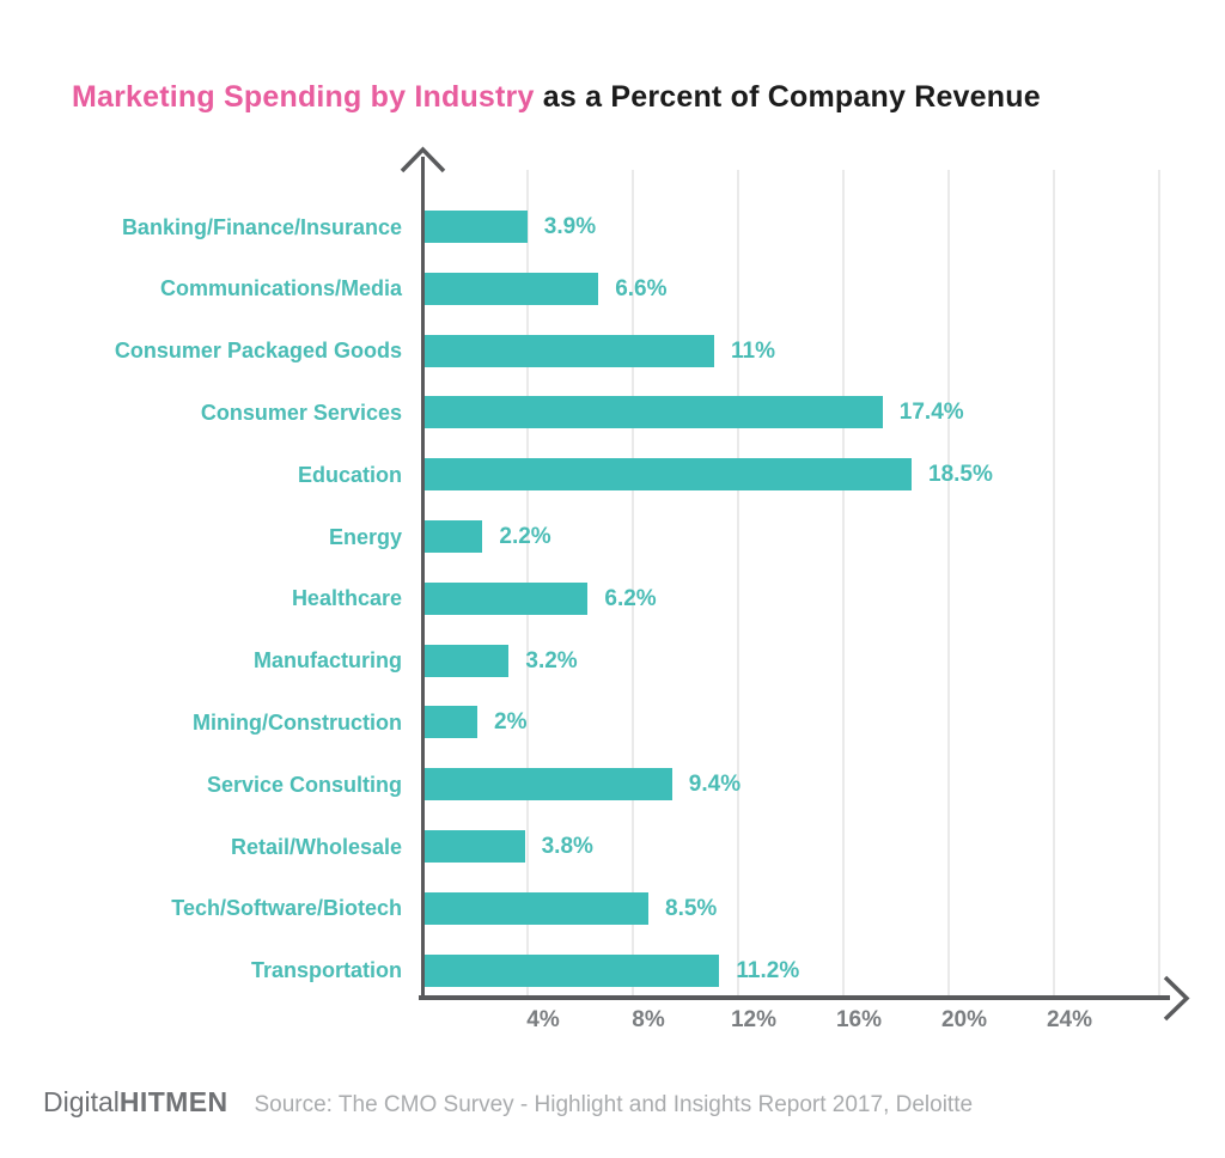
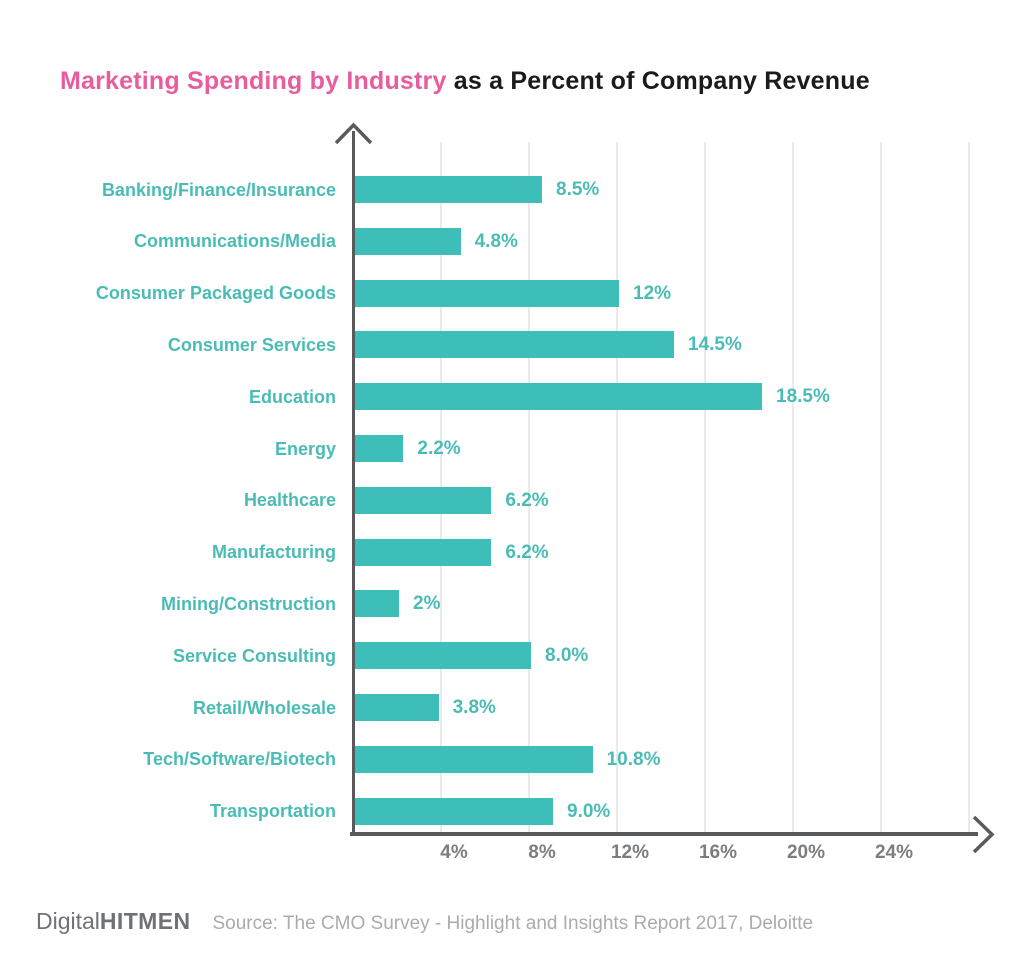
Banking/Finance/Insurance: 3.9% -> 8.5%
Communications/Media: 6.6% -> 4.8%
Consumer Packaged Goods: 11% -> 12%
Consumer Services: 17.4% -> 14.5%
Manufacturing: 3.2% -> 6.2%
Service Consulting: 9.4% -> 8.0%
Tech/Software/Biotech: 8.5% -> 10.8%
Transportation: 11.2% -> 9.0%
